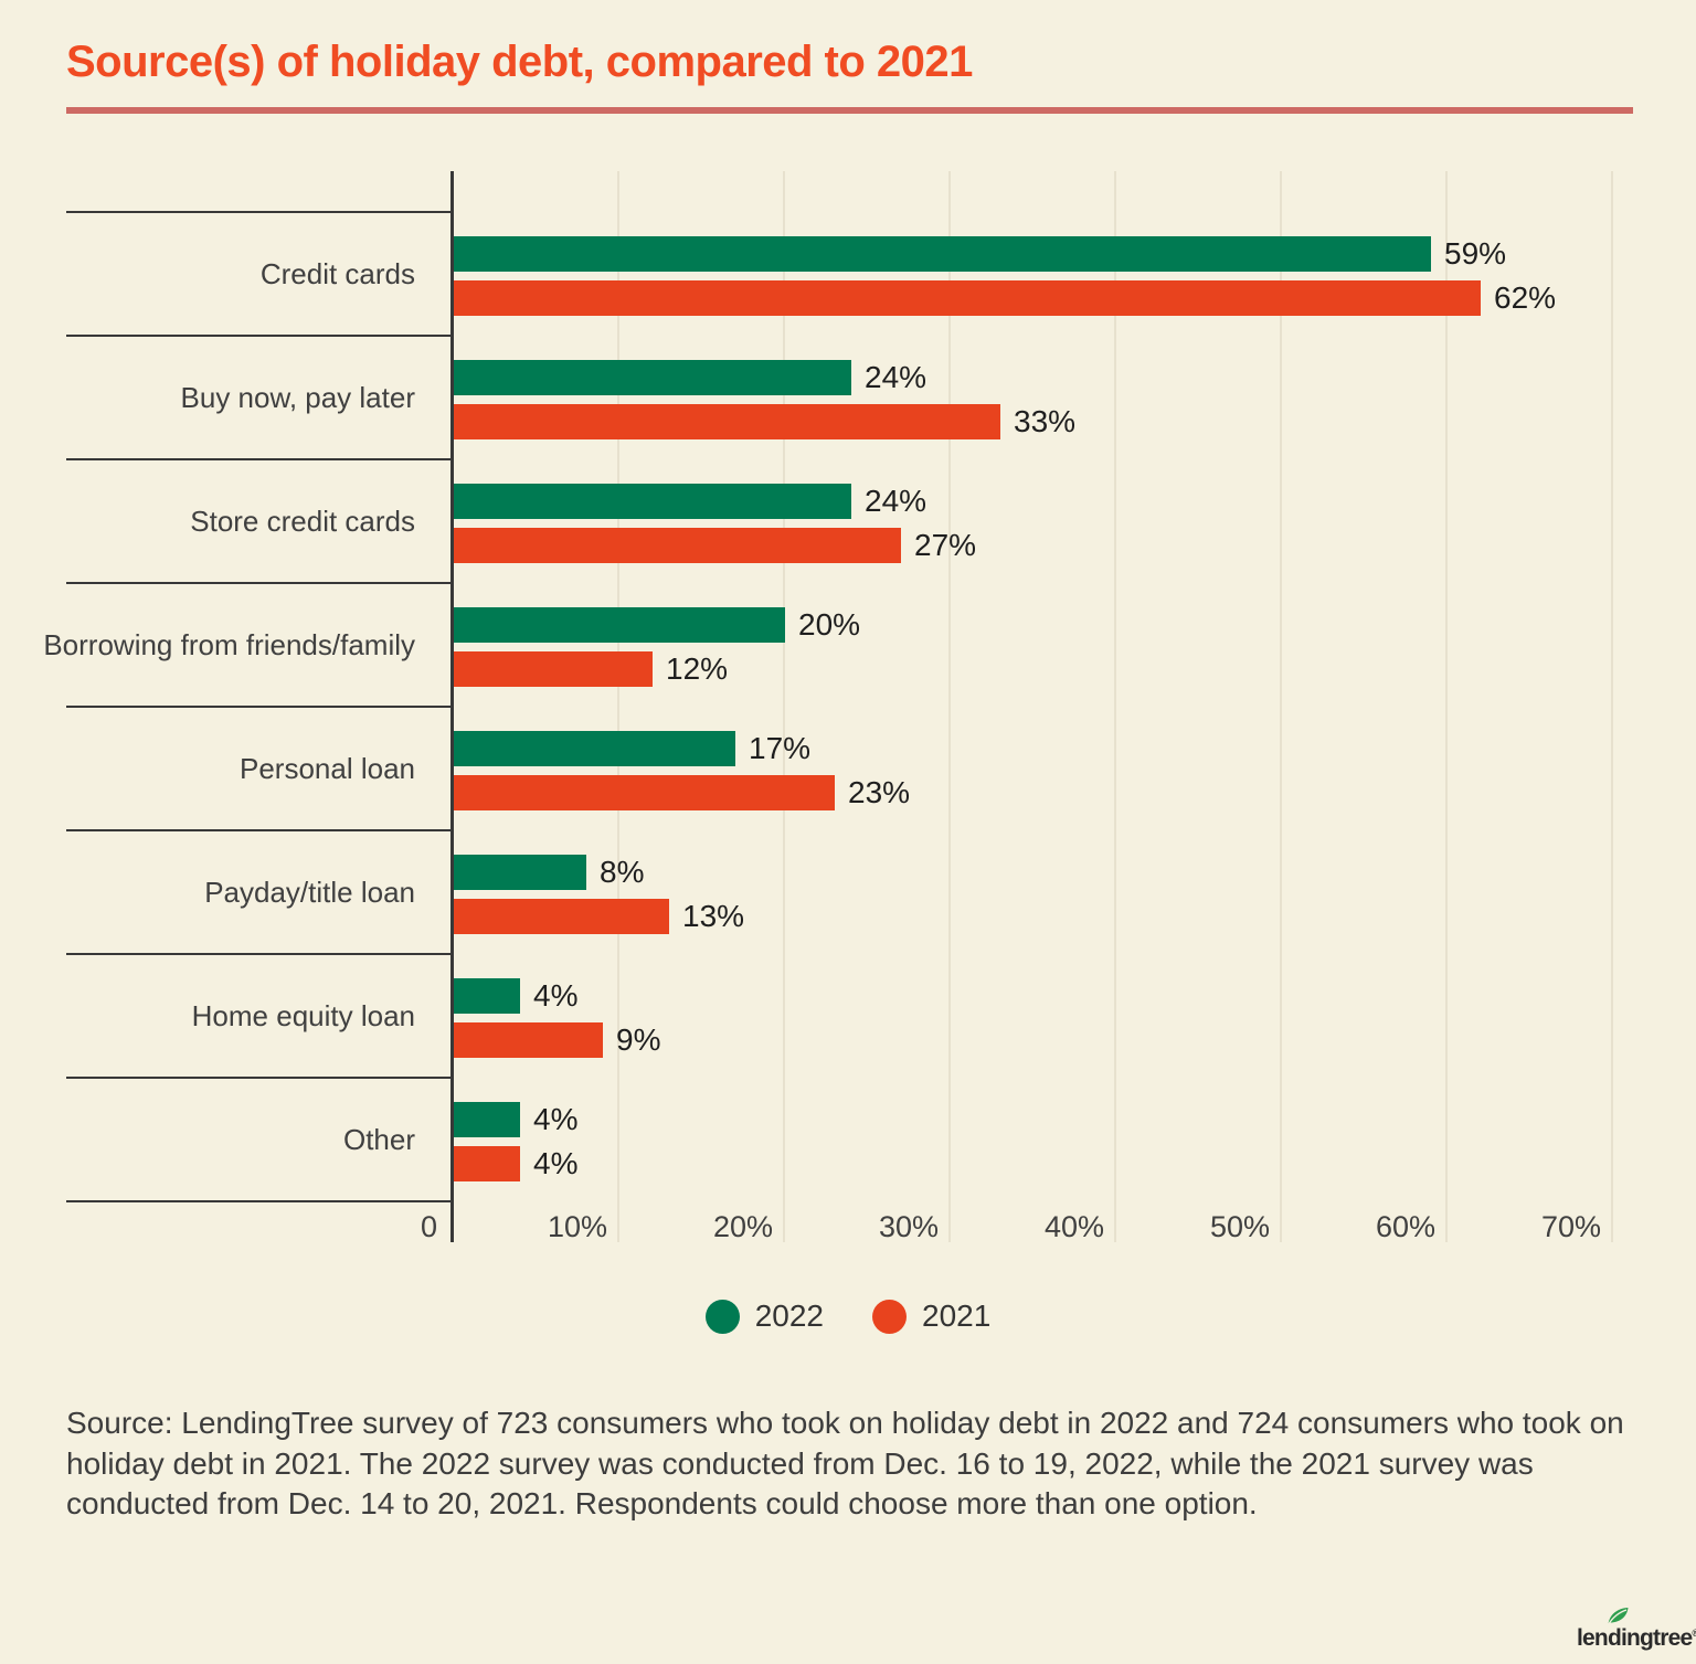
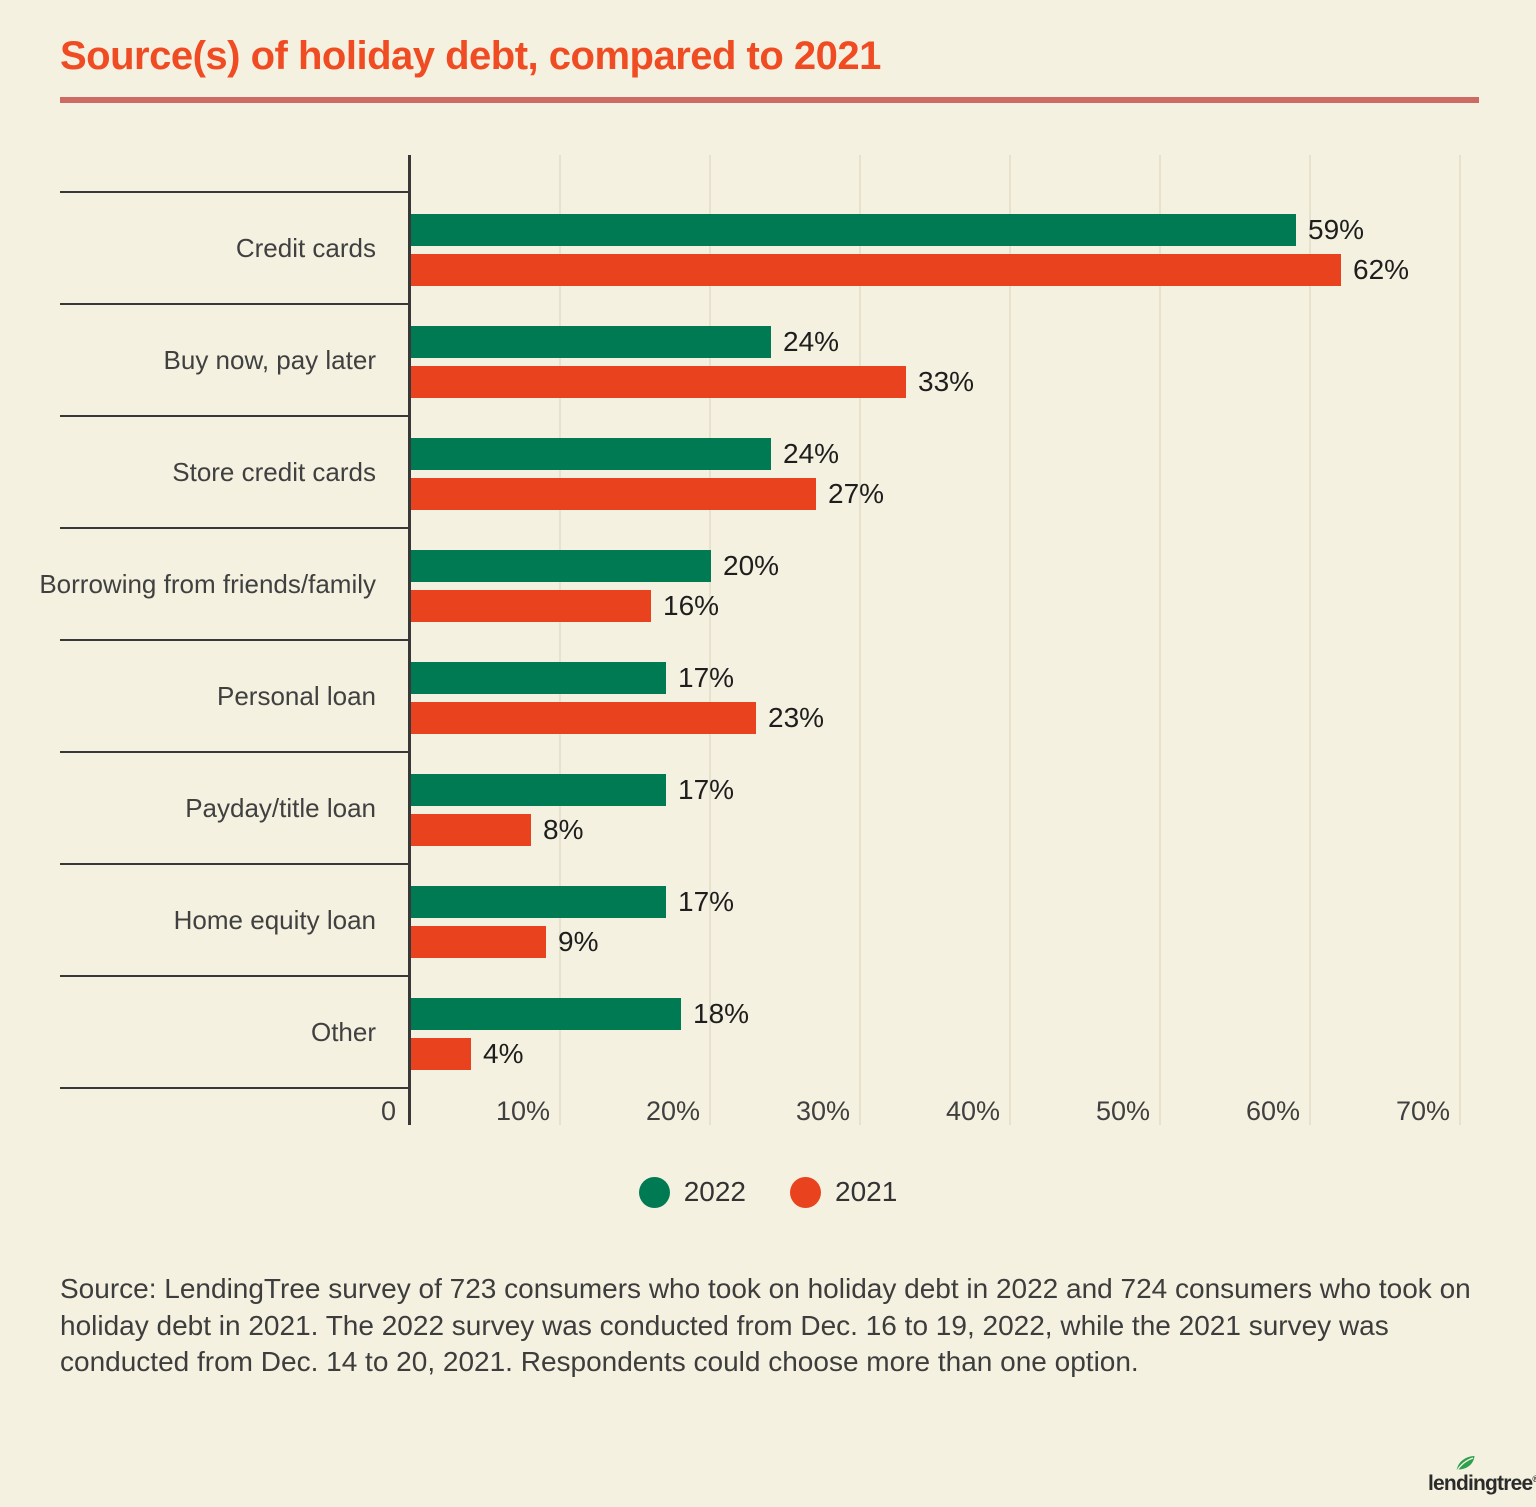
2021/Borrowing from friends/family: 12% -> 16%
2022/Payday/title loan: 8% -> 17%
2021/Payday/title loan: 13% -> 8%
2022/Home equity loan: 4% -> 17%
2022/Other: 4% -> 18%
